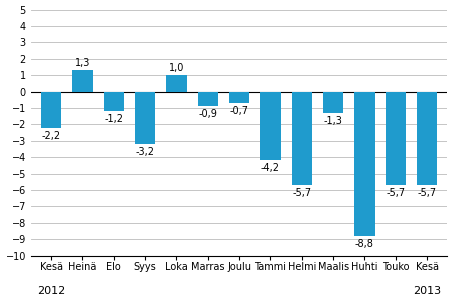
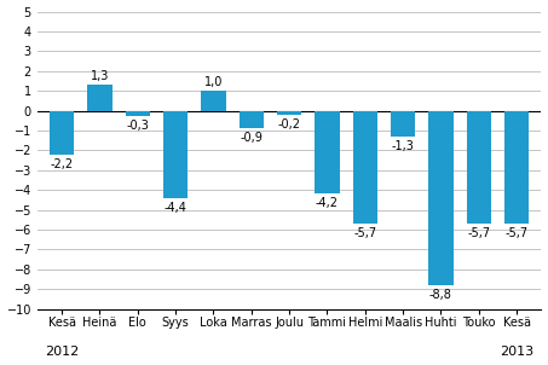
Elo: -1,2 -> -0,3
Syys: -3,2 -> -4,4
Joulu: -0,7 -> -0,2
